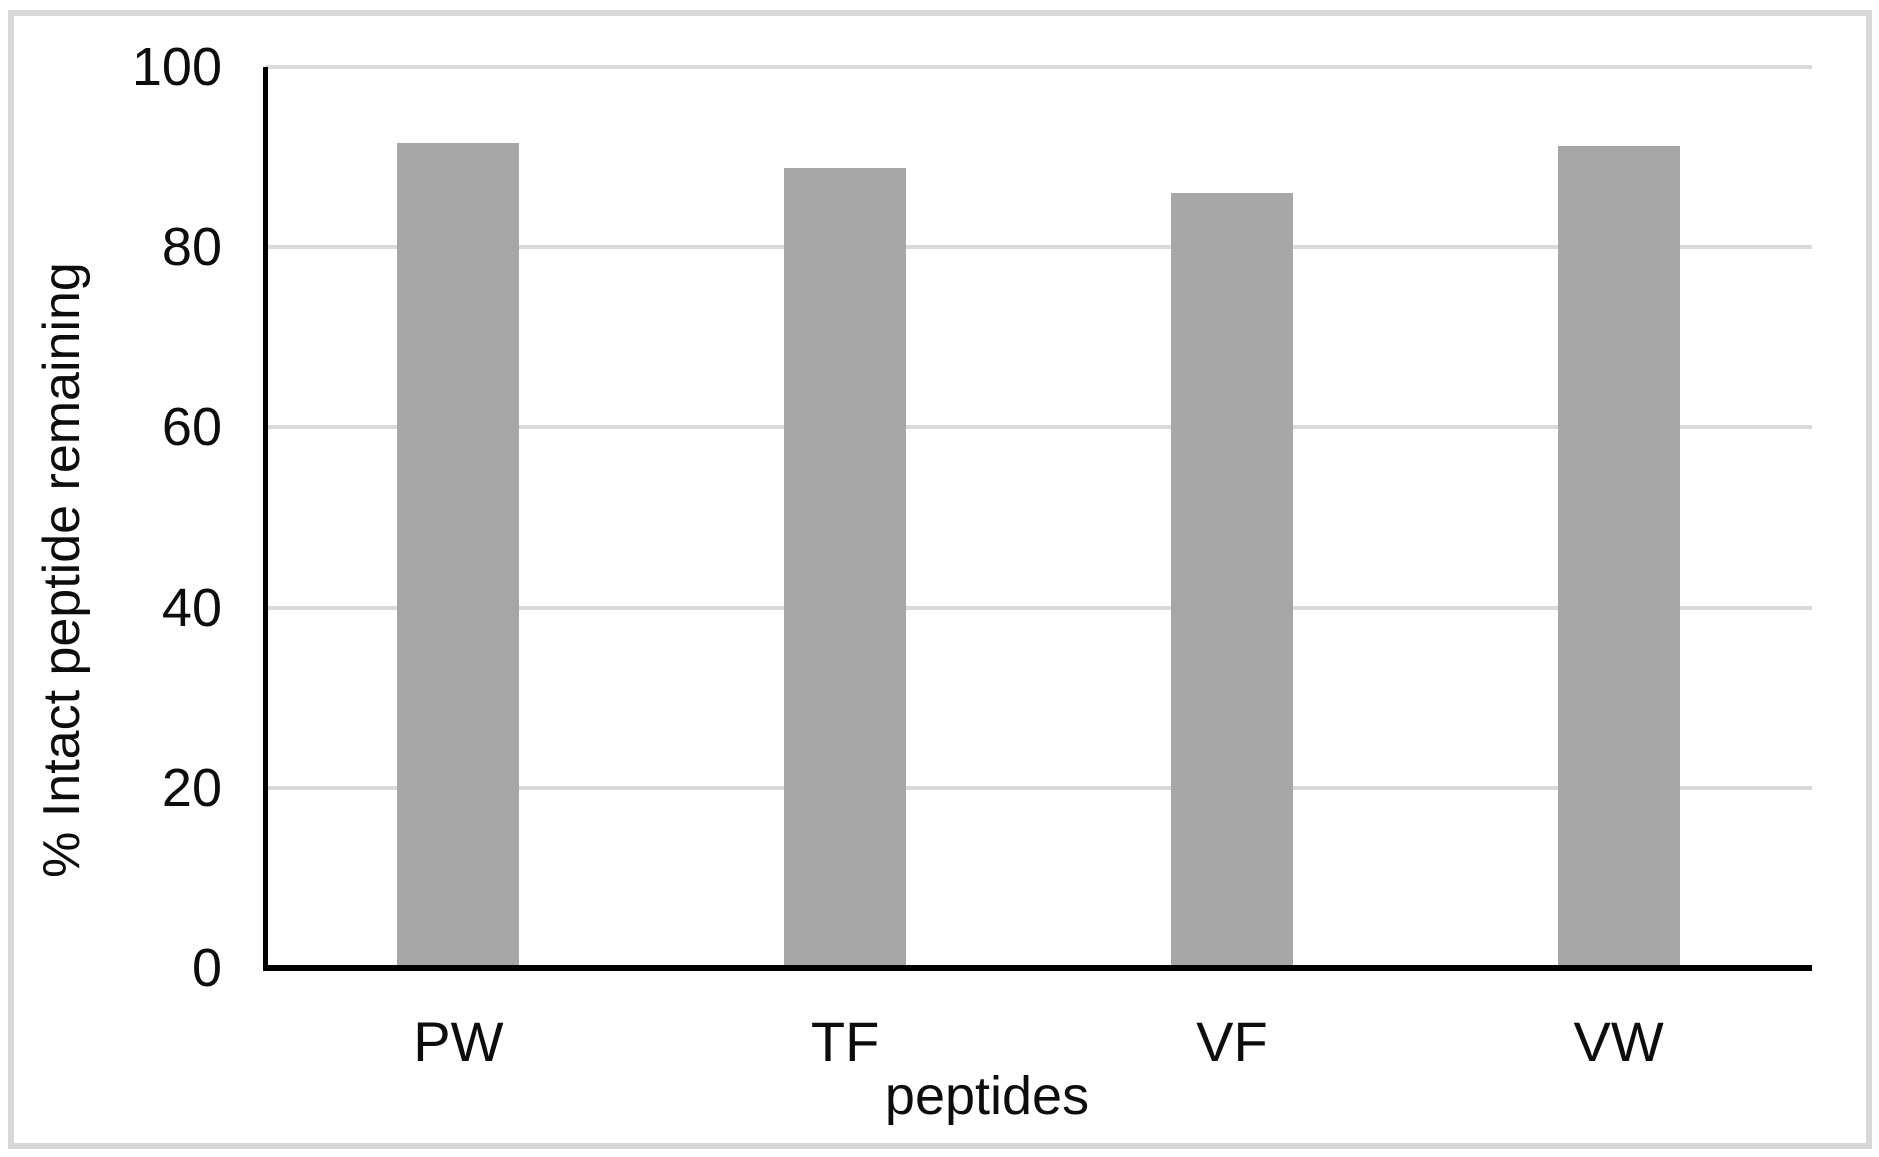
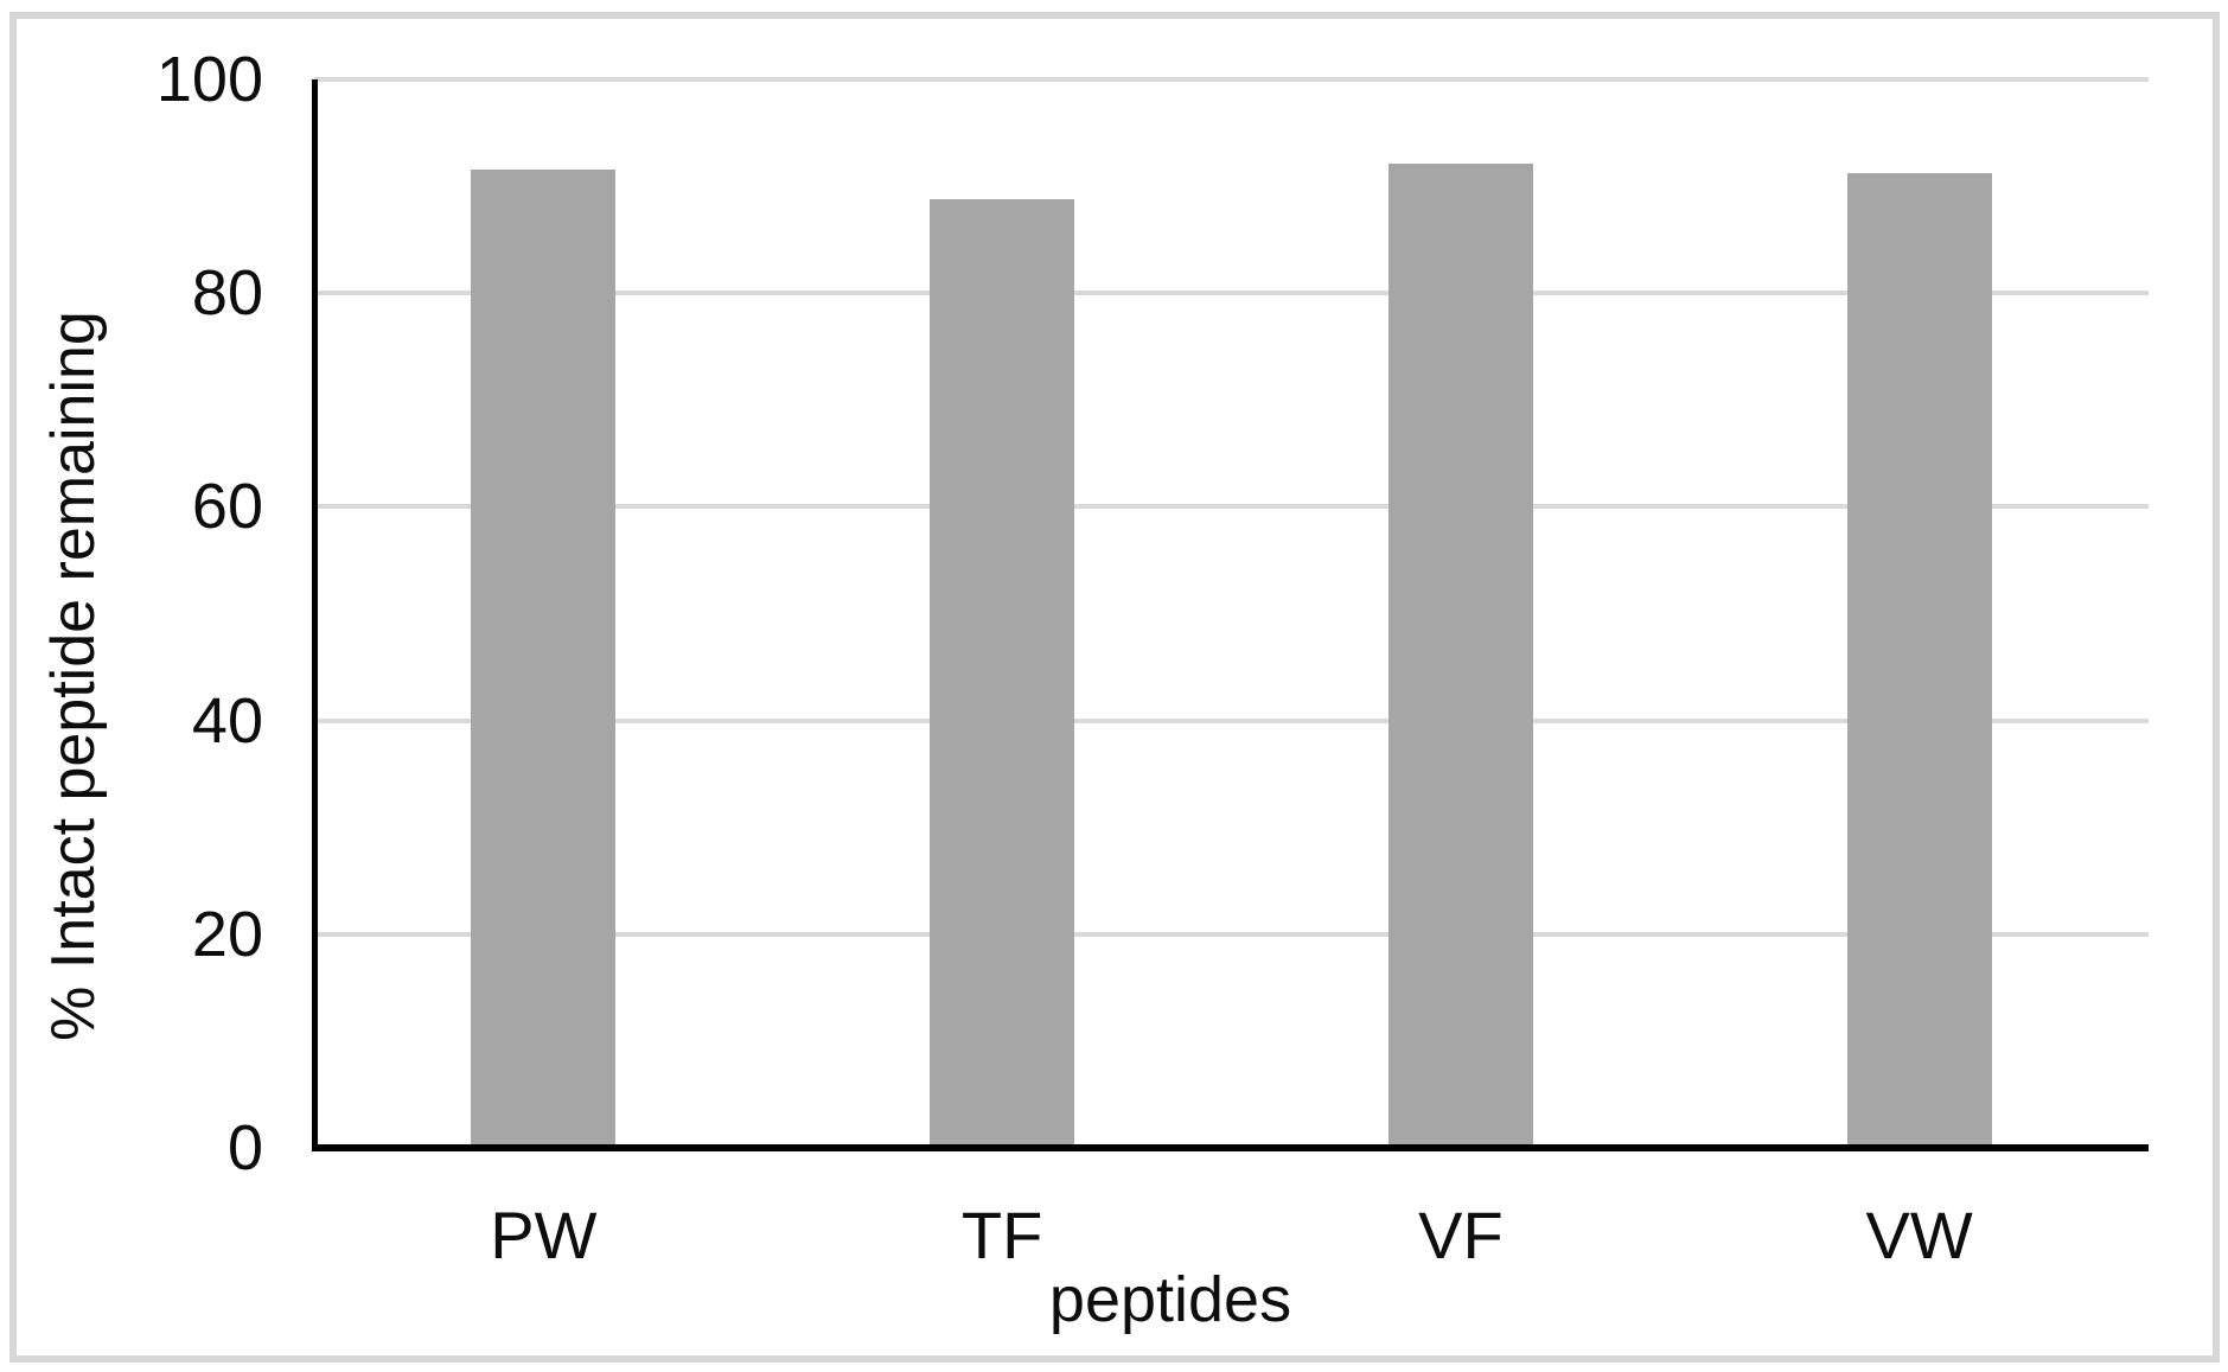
VF: 86 -> 92
